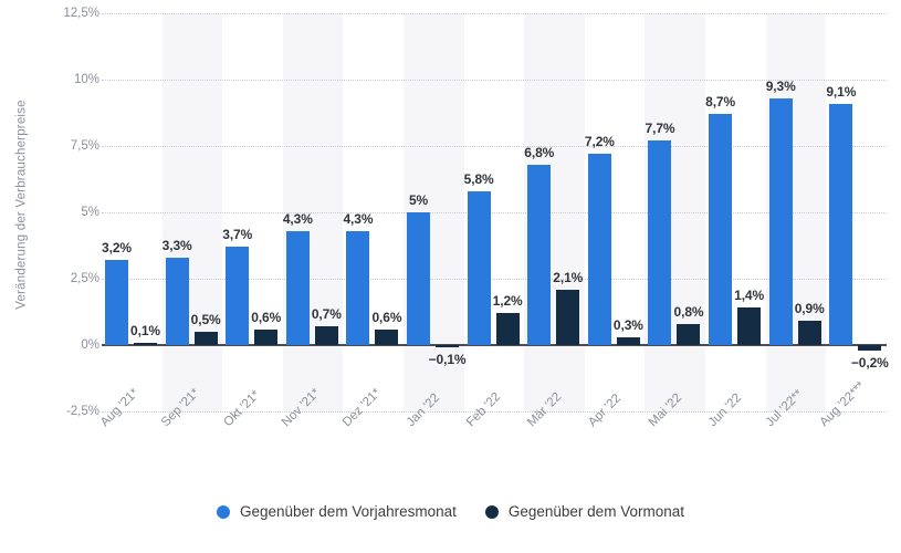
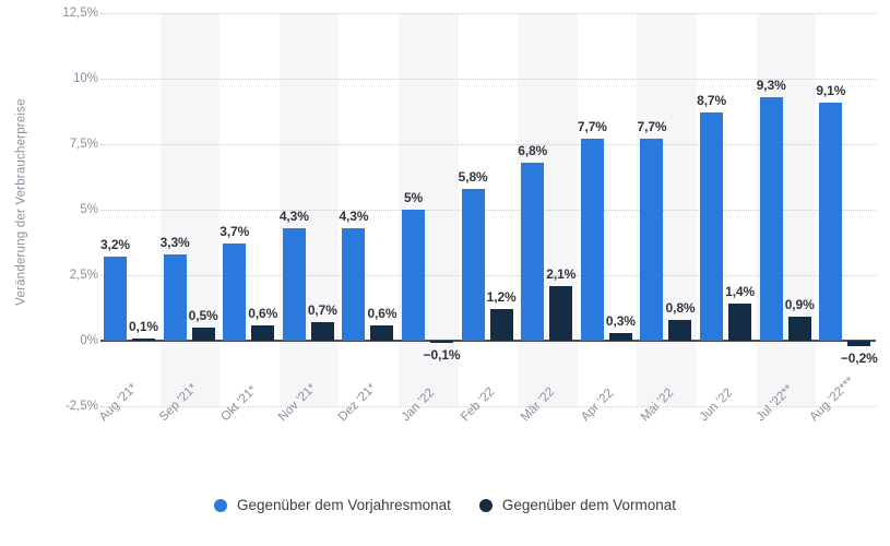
Gegenüber dem Vorjahresmonat/Apr '22: 7,2% -> 7,7%
